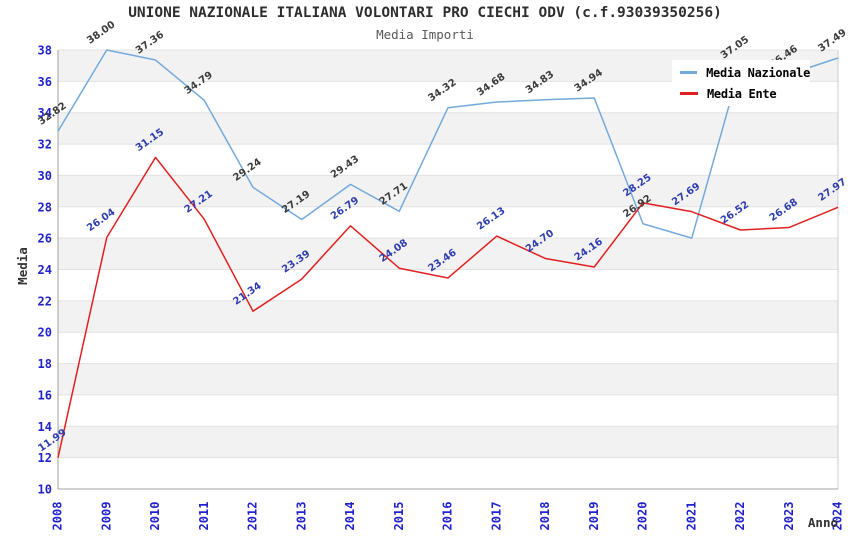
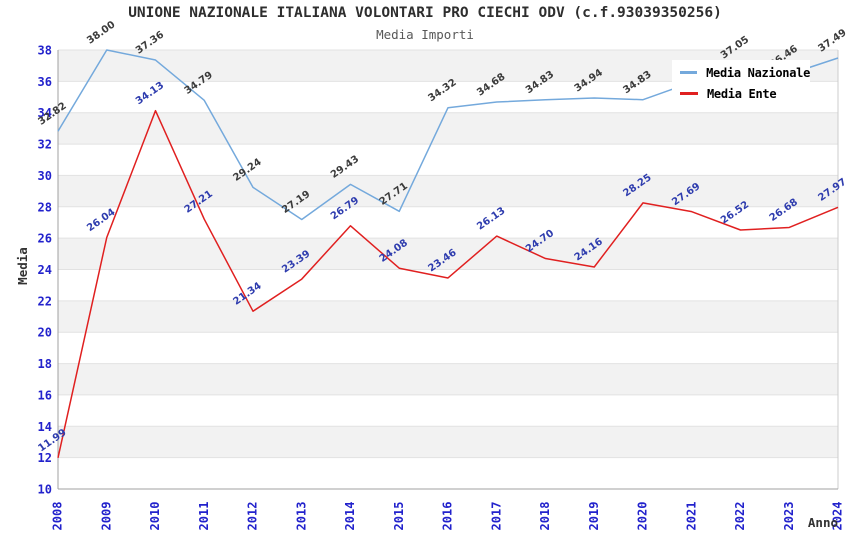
Media Ente/2010: 31.15 -> 34.13
Media Nazionale/2020: 26.92 -> 34.83
Media Nazionale/2021: 26.0 -> 35.9
